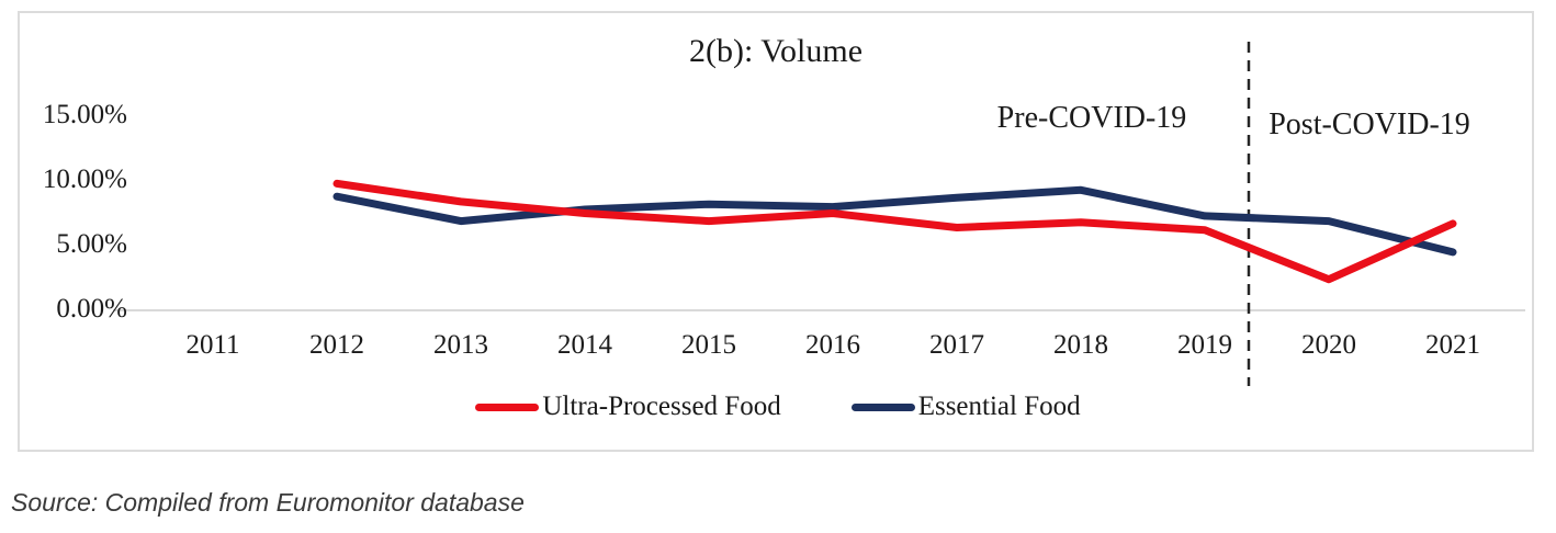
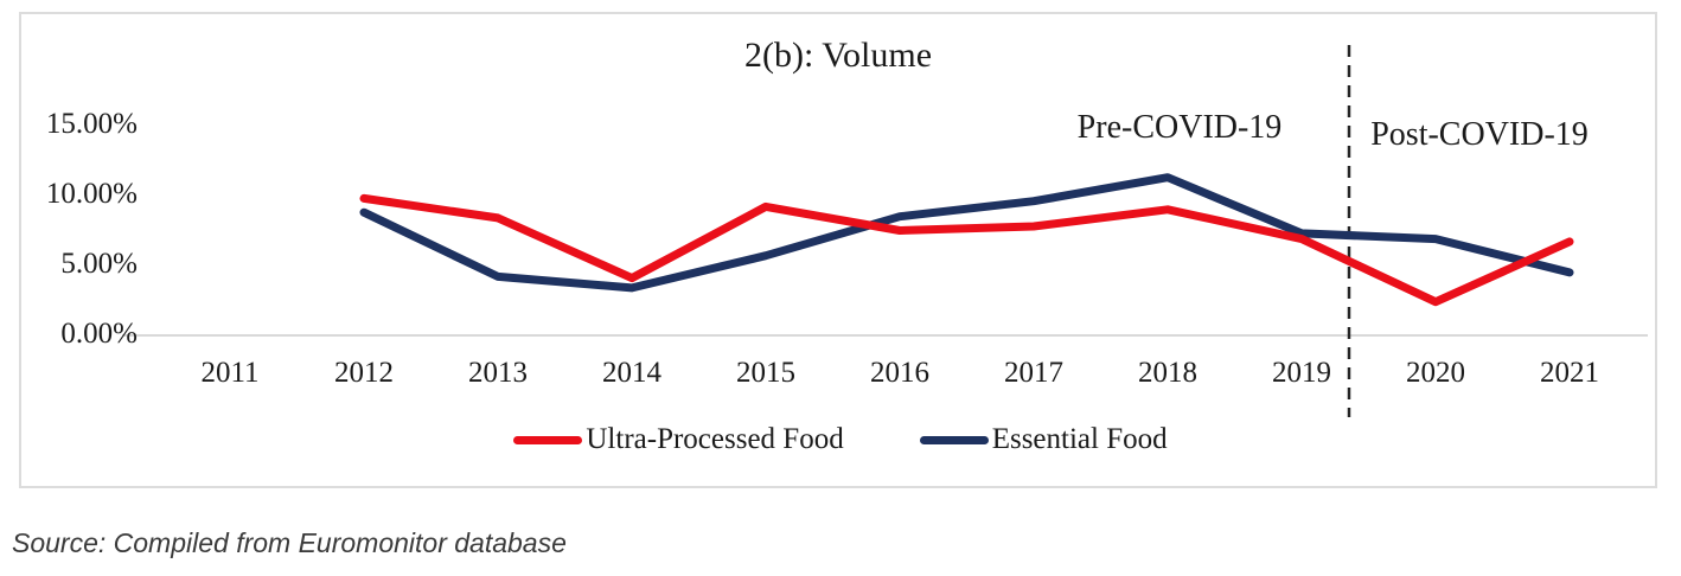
Essential Food/2013: 6.9% -> 4.2%
Ultra-Processed Food/2014: 7.5% -> 4.1%
Essential Food/2014: 7.8% -> 3.4%
Ultra-Processed Food/2015: 6.9% -> 9.2%
Essential Food/2015: 8.2% -> 5.7%
Essential Food/2016: 8.0% -> 8.5%
Ultra-Processed Food/2017: 6.4% -> 7.8%
Essential Food/2017: 8.7% -> 9.6%
Ultra-Processed Food/2018: 6.8% -> 9.0%
Essential Food/2018: 9.3% -> 11.3%
Ultra-Processed Food/2019: 6.2% -> 6.9%
